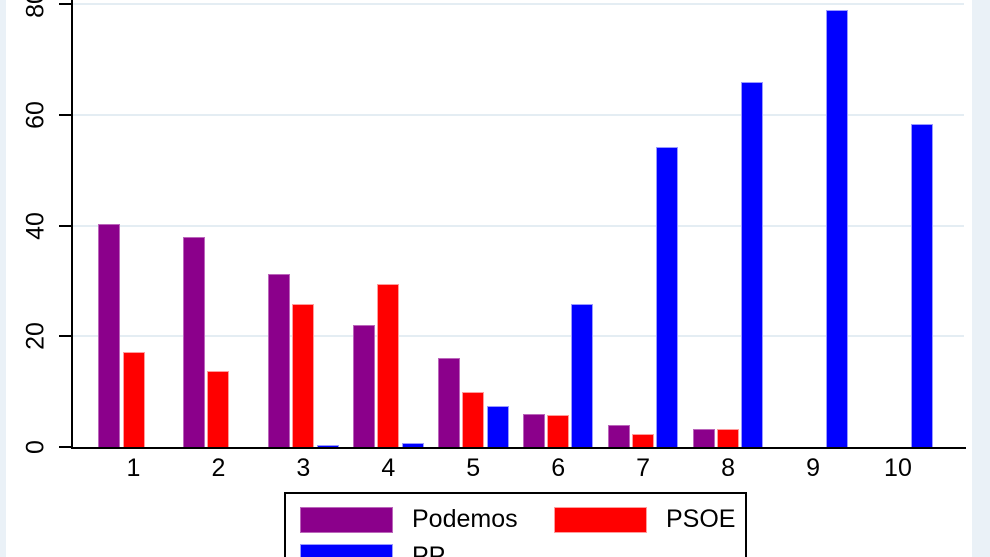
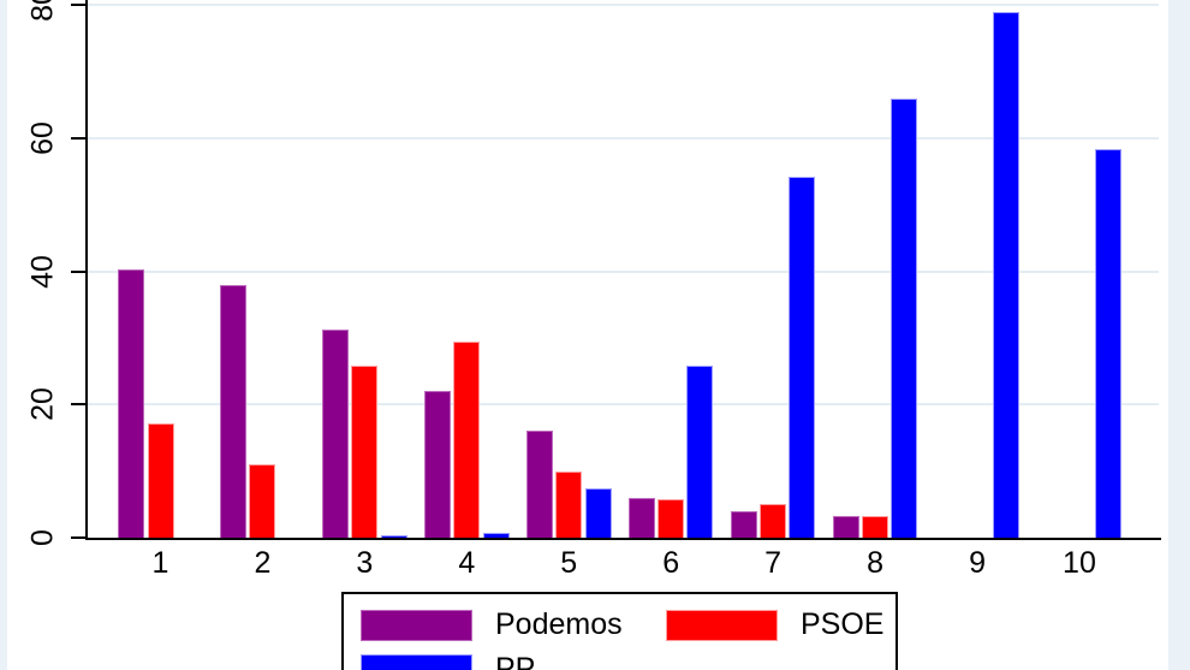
PSOE/2: 14 -> 11
PSOE/7: 2 -> 5
